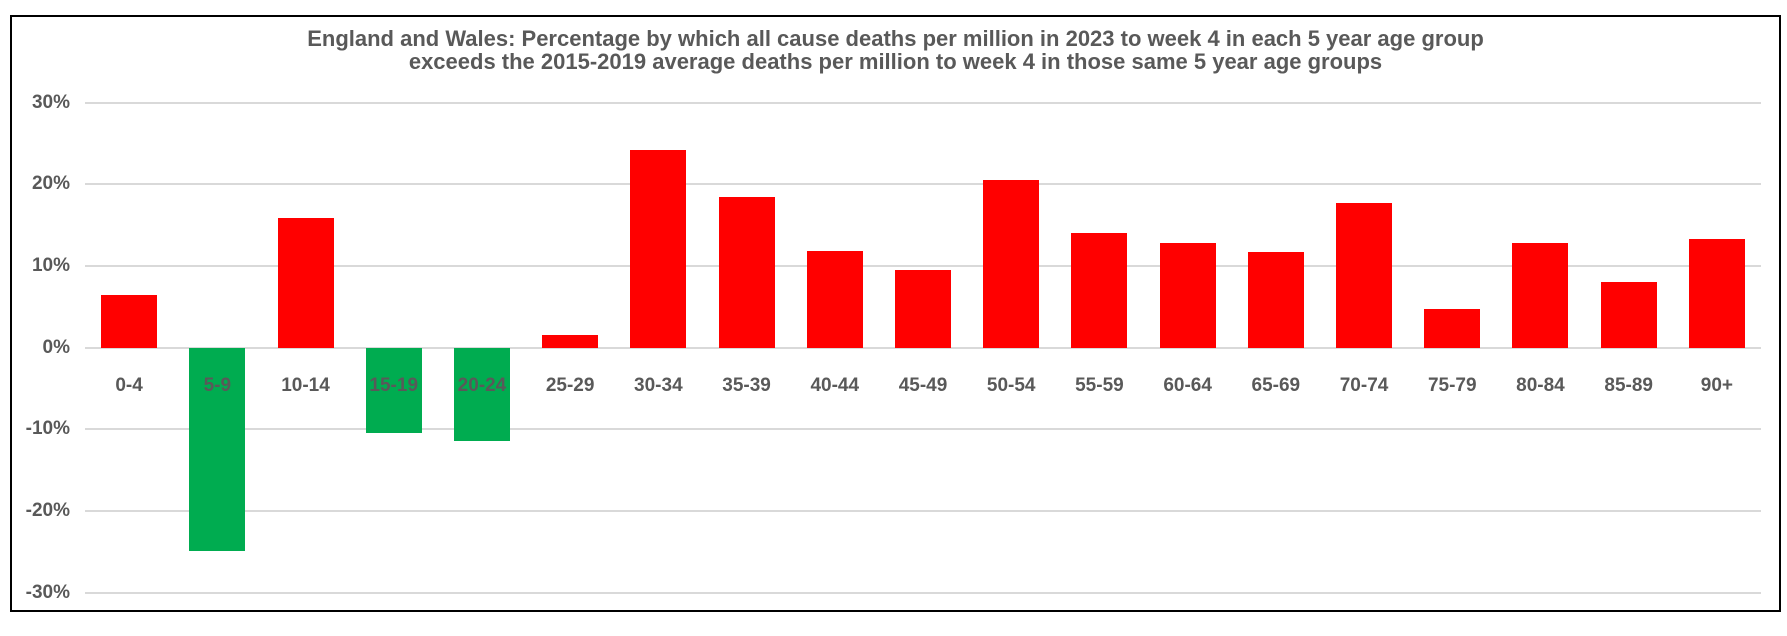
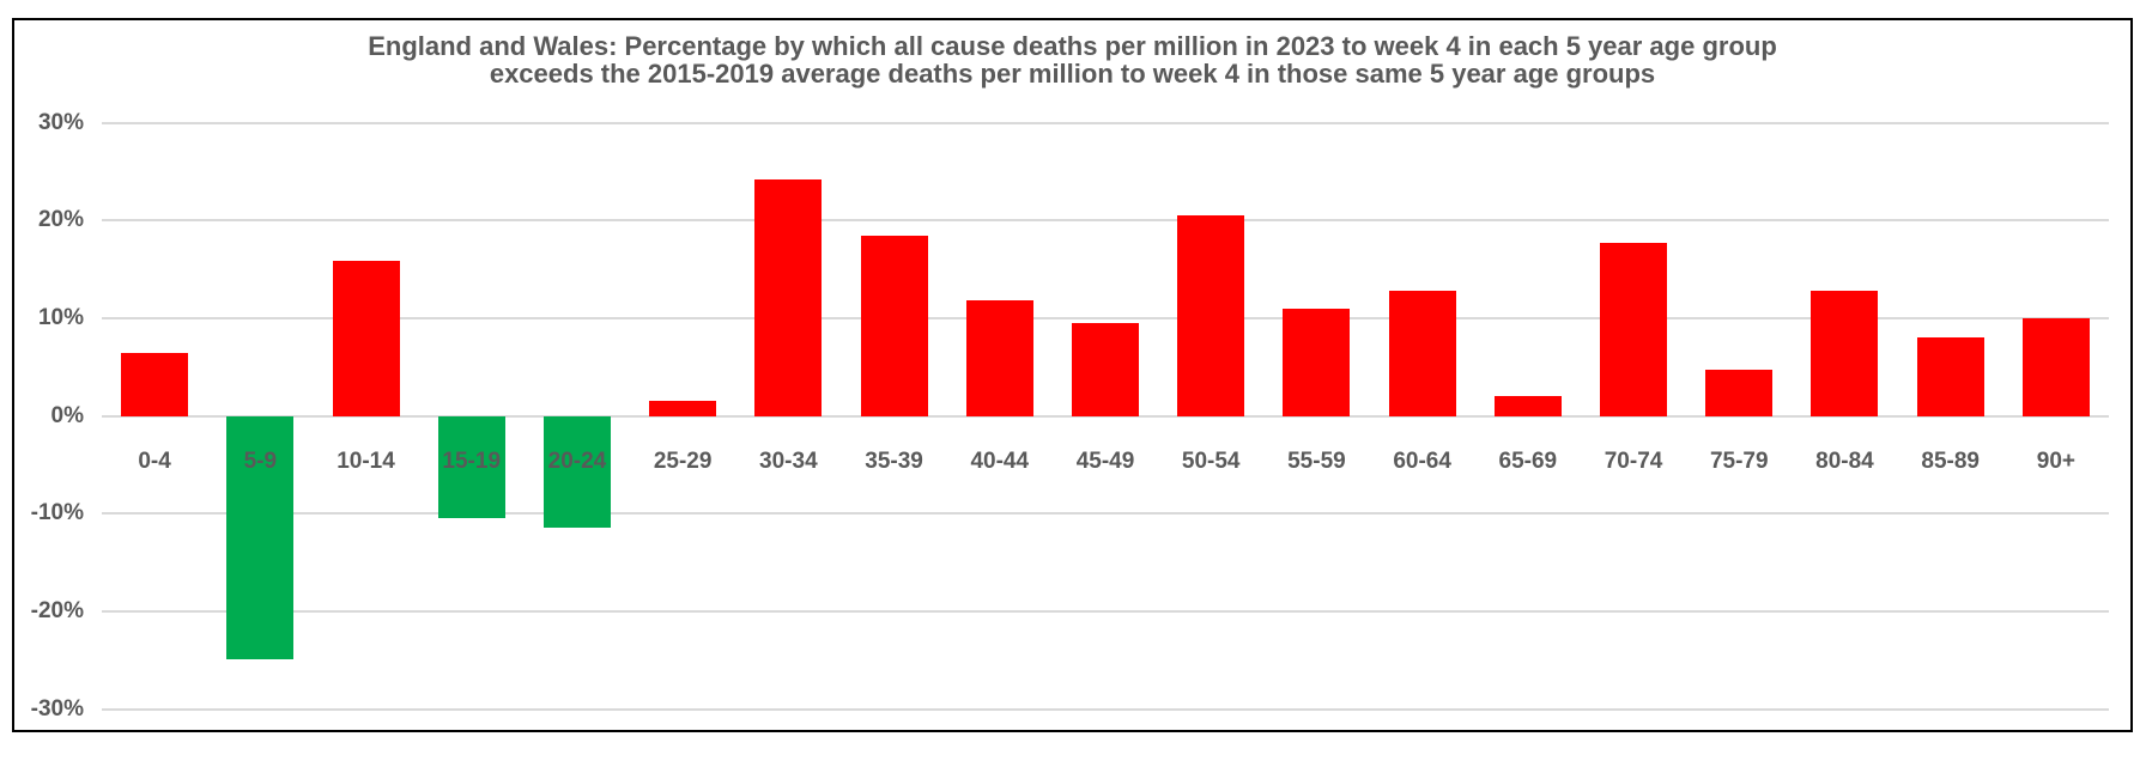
55-59: 14% -> 11%
65-69: 12% -> 2%
90+: 13% -> 10%
